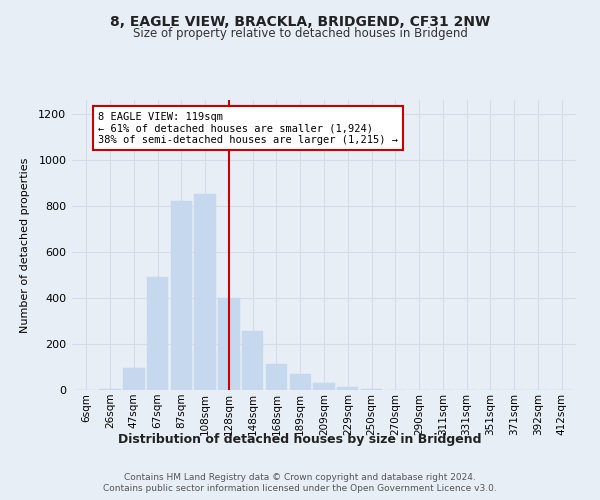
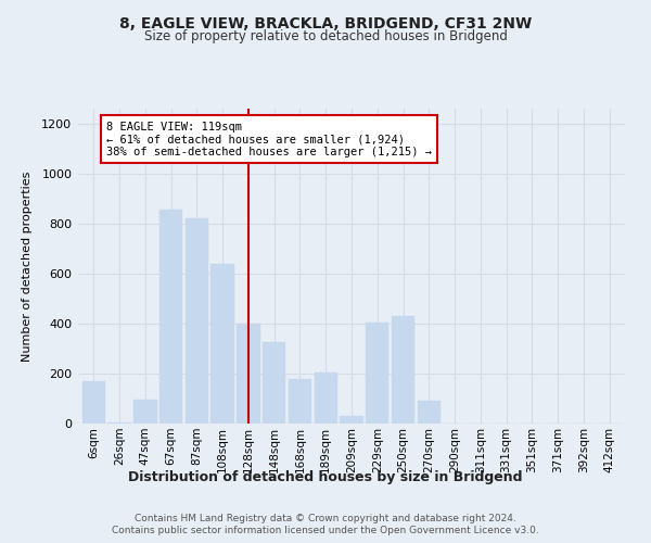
6sqm: 2 -> 170
67sqm: 490 -> 855
108sqm: 850 -> 640
148sqm: 255 -> 325
168sqm: 115 -> 180
189sqm: 70 -> 205
229sqm: 15 -> 405
250sqm: 5 -> 430
270sqm: 2 -> 90
